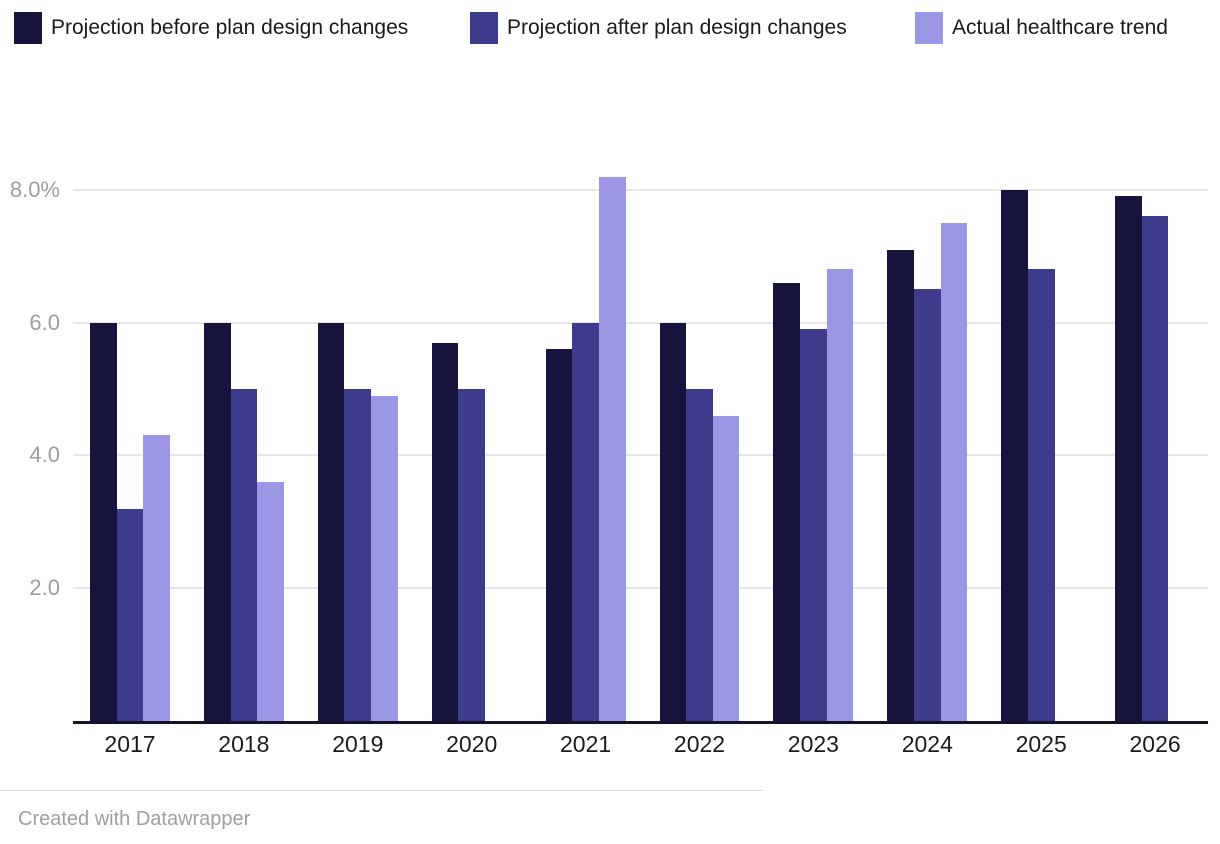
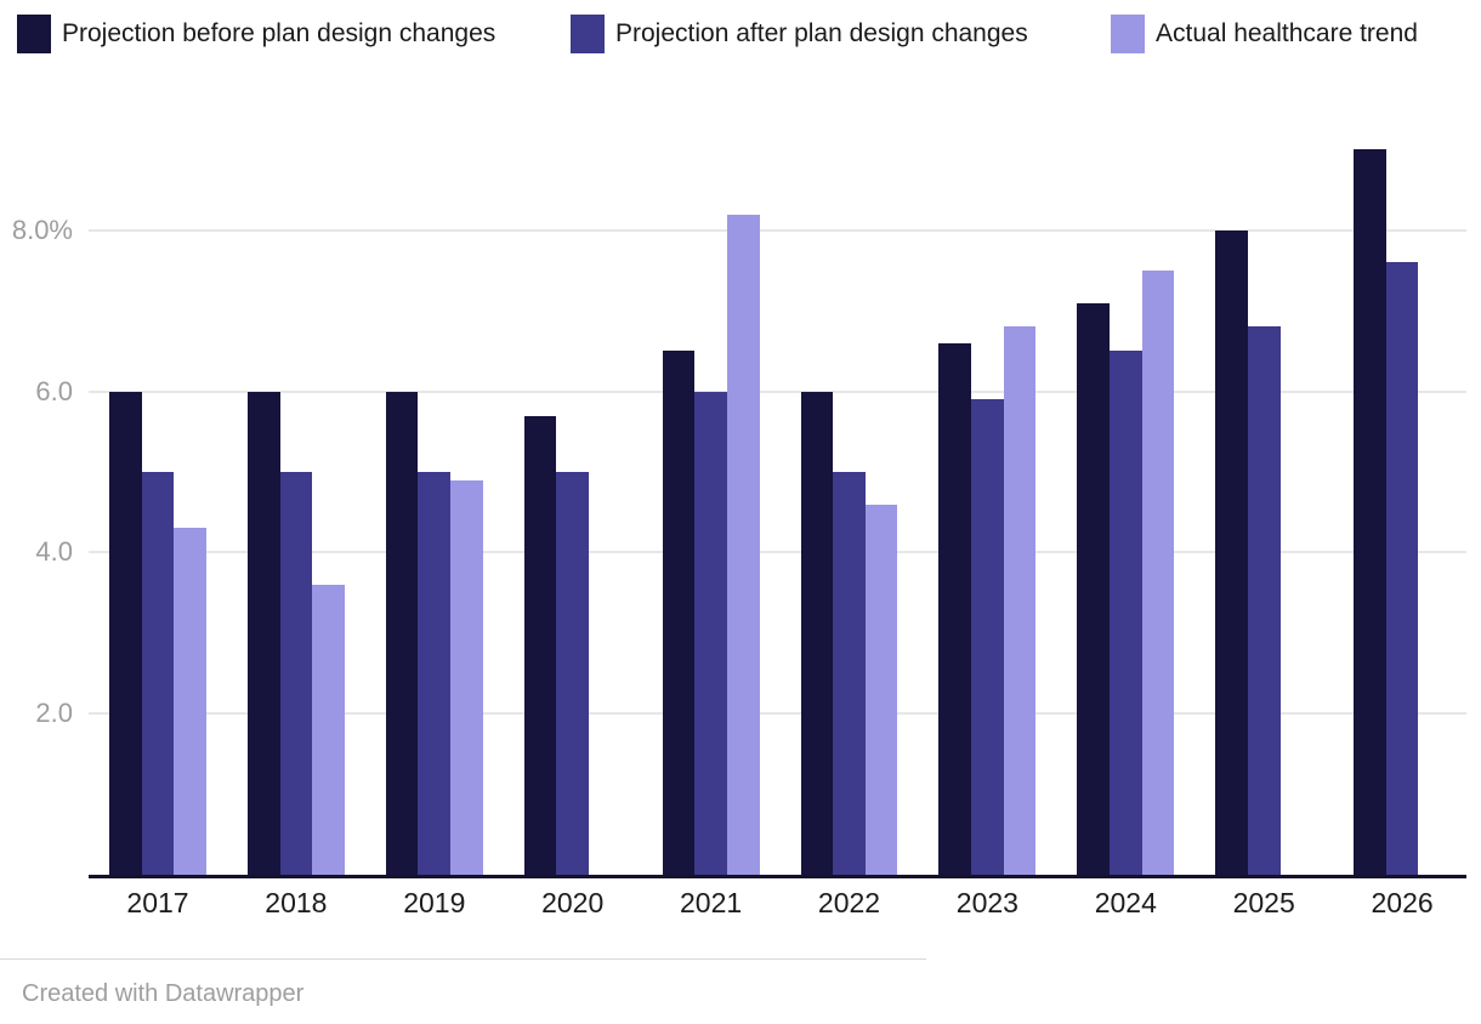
Projection after plan design changes/2017: 3.2% -> 5.0%
Projection before plan design changes/2021: 5.6% -> 6.5%
Projection before plan design changes/2026: 7.9% -> 9.0%
